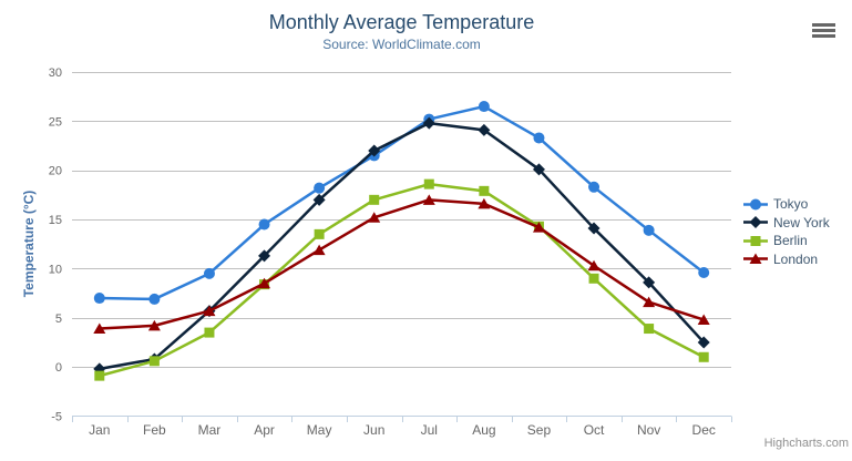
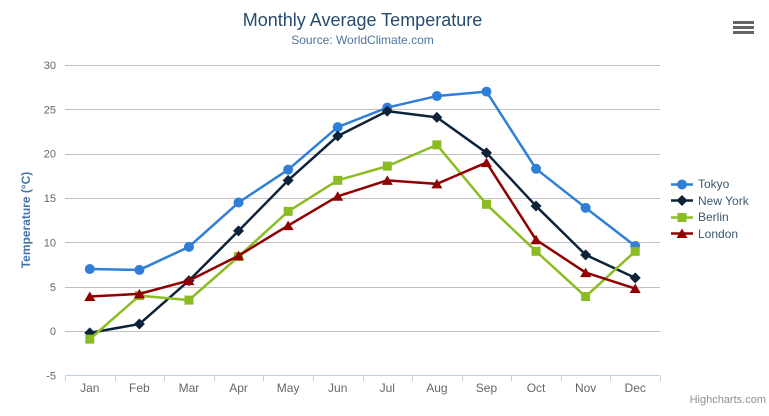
Berlin/Feb: 1 -> 4
Tokyo/Jun: 22 -> 23
Berlin/Aug: 18 -> 21
Tokyo/Sep: 23 -> 27
London/Sep: 14 -> 19
New York/Dec: 2 -> 6
Berlin/Dec: 1 -> 9
